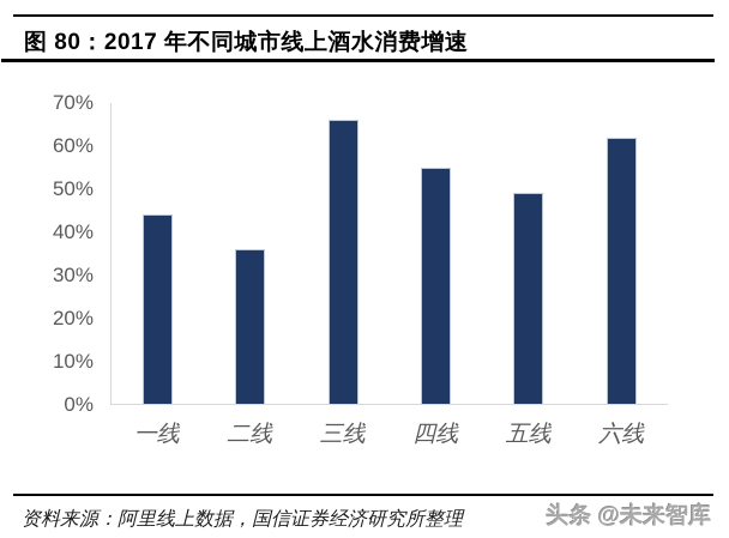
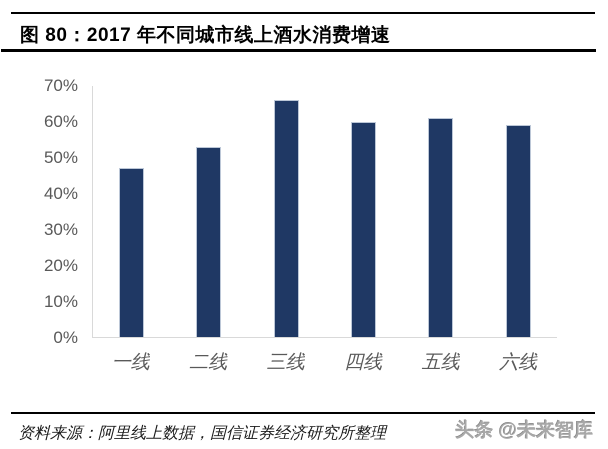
一线: 44% -> 47%
二线: 36% -> 53%
四线: 55% -> 60%
五线: 49% -> 61%
六线: 62% -> 59%
